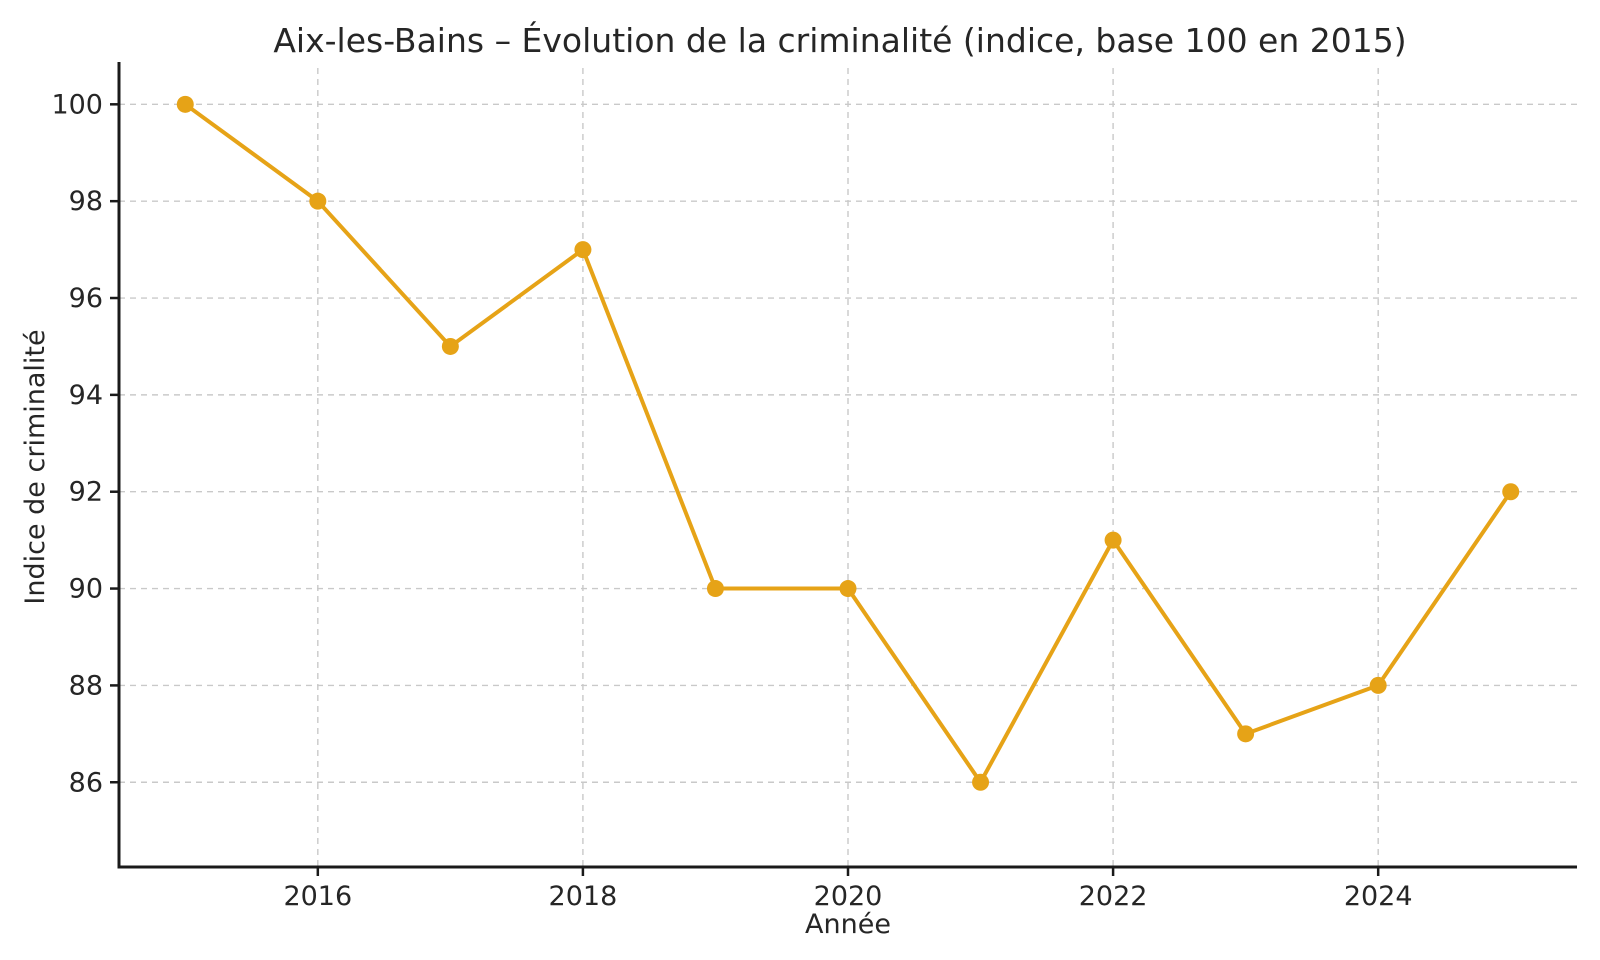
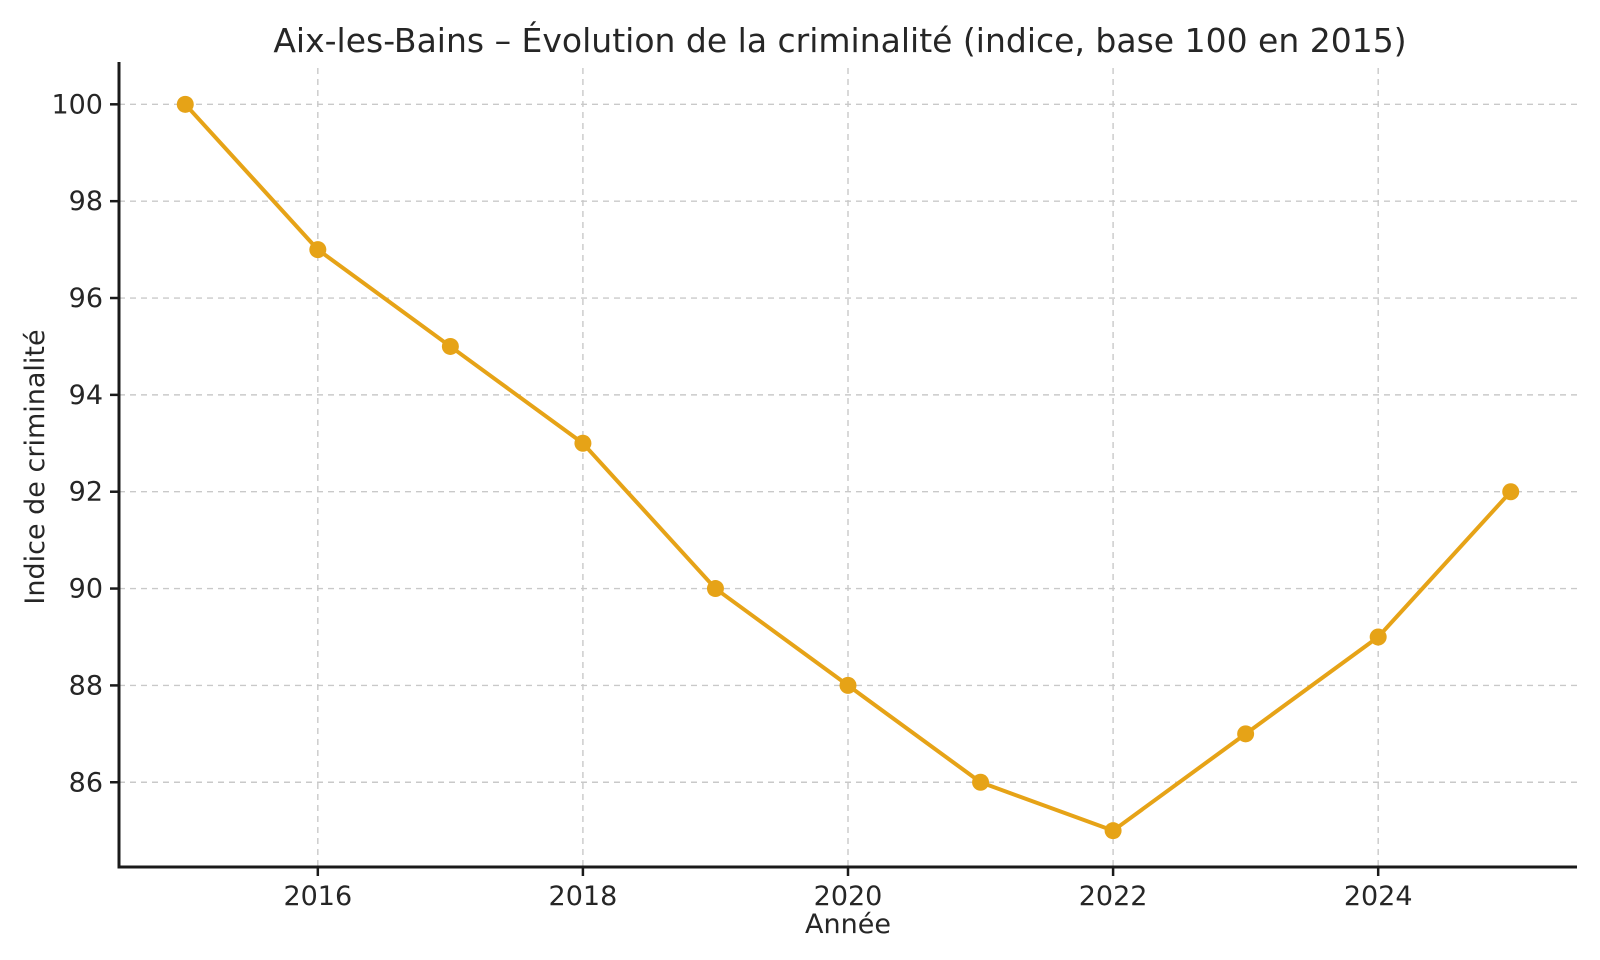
2016: 98 -> 97
2018: 97 -> 93
2020: 90 -> 88
2022: 91 -> 85
2024: 88 -> 89
